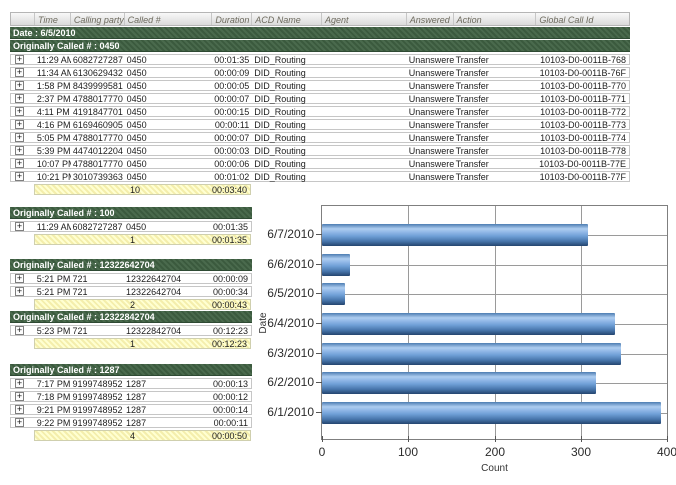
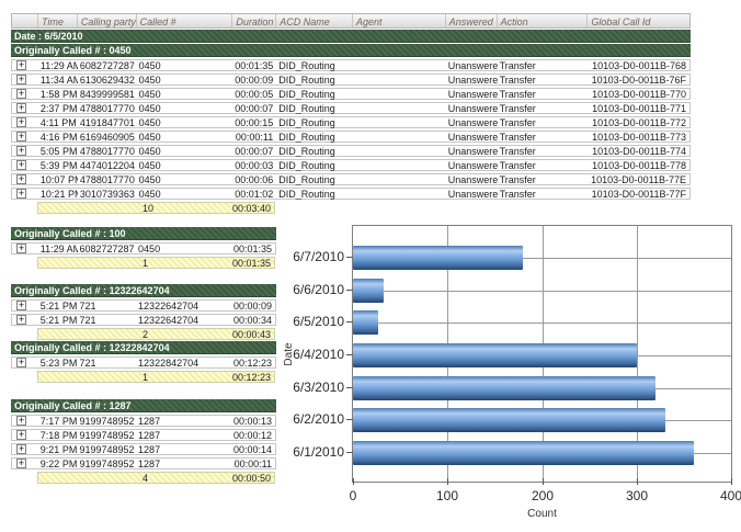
6/7/2010: 310 -> 180
6/4/2010: 340 -> 300
6/3/2010: 350 -> 320
6/2/2010: 320 -> 330
6/1/2010: 390 -> 360
